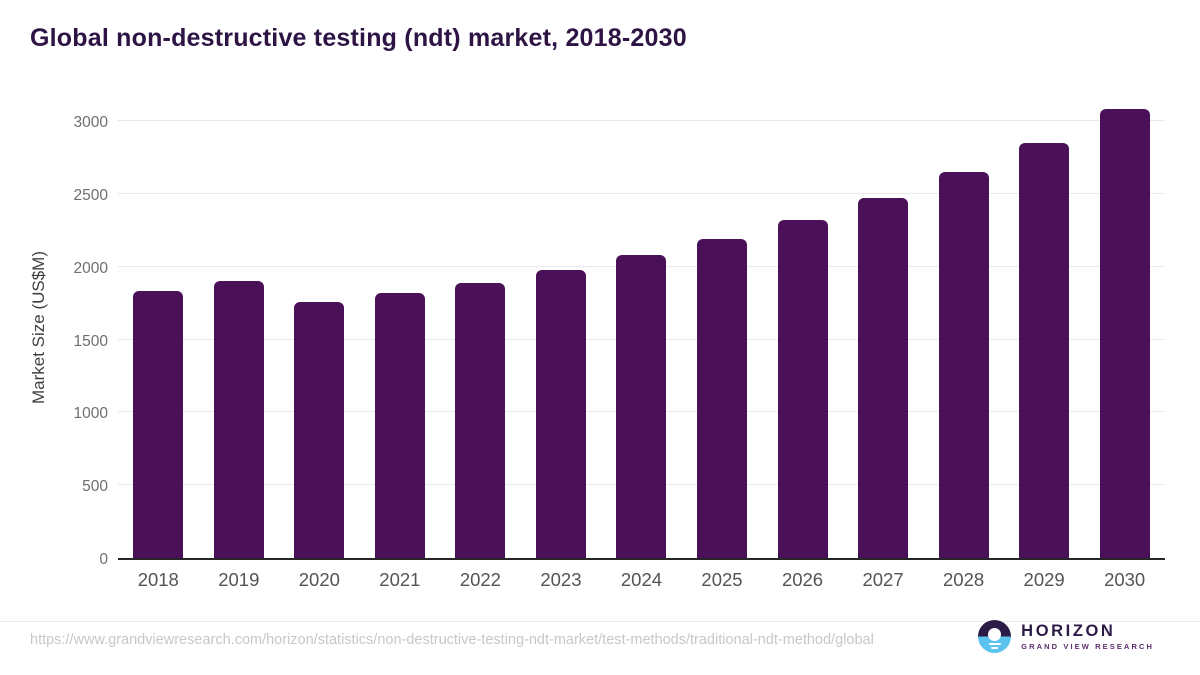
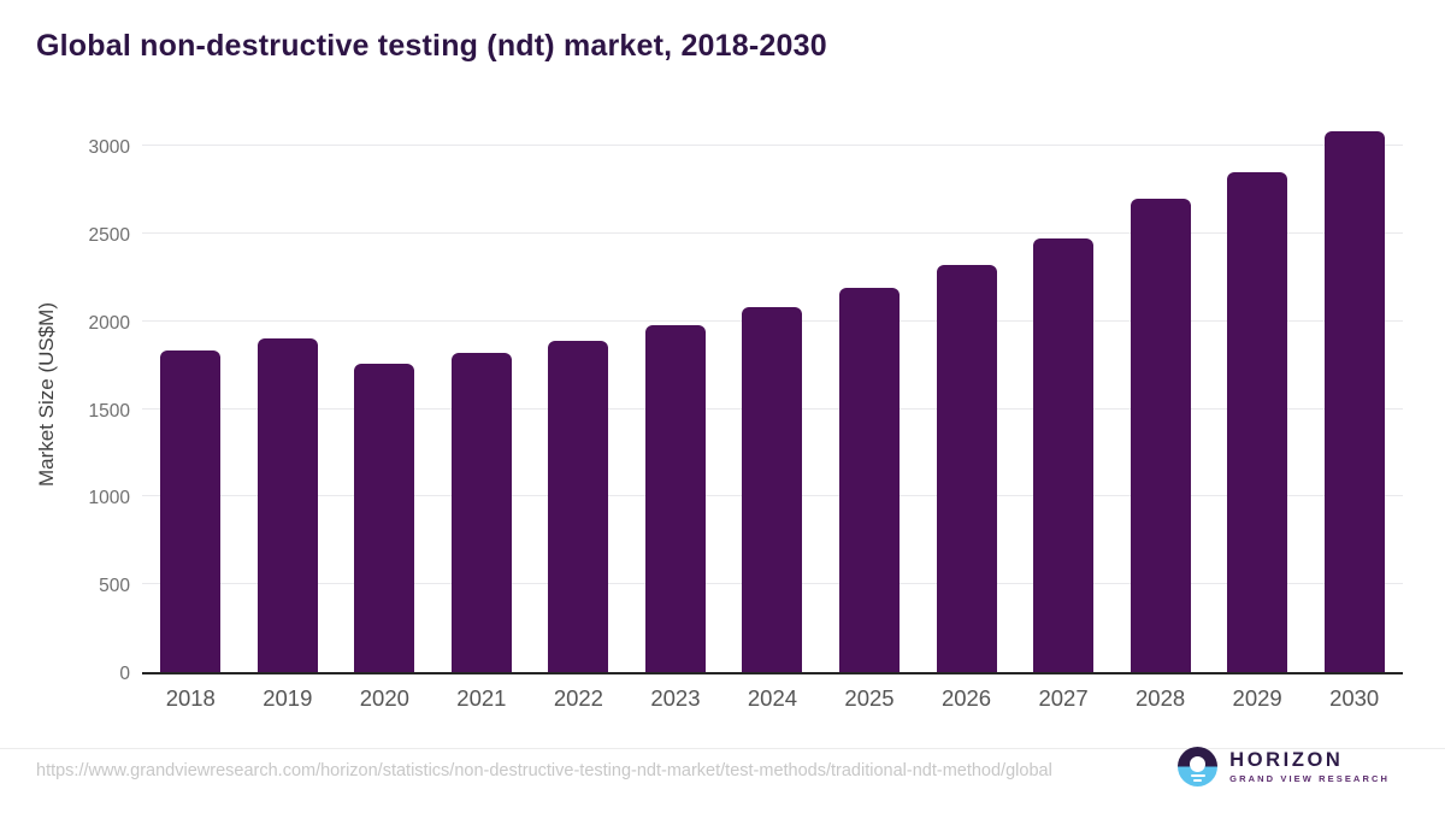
2028: 2650 -> 2700
